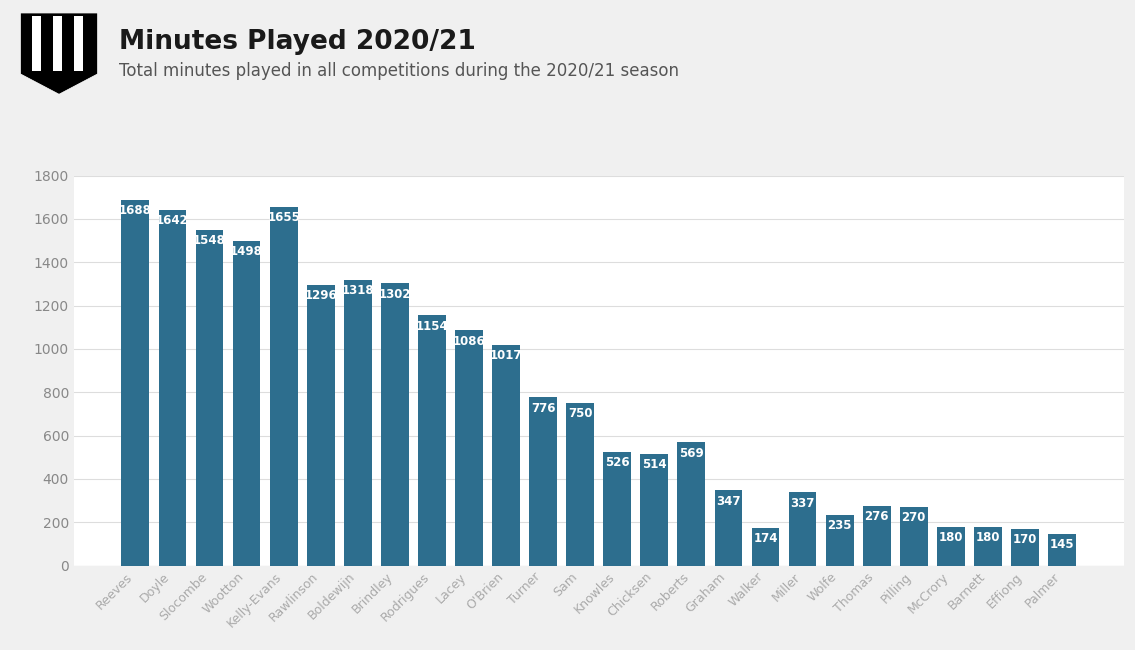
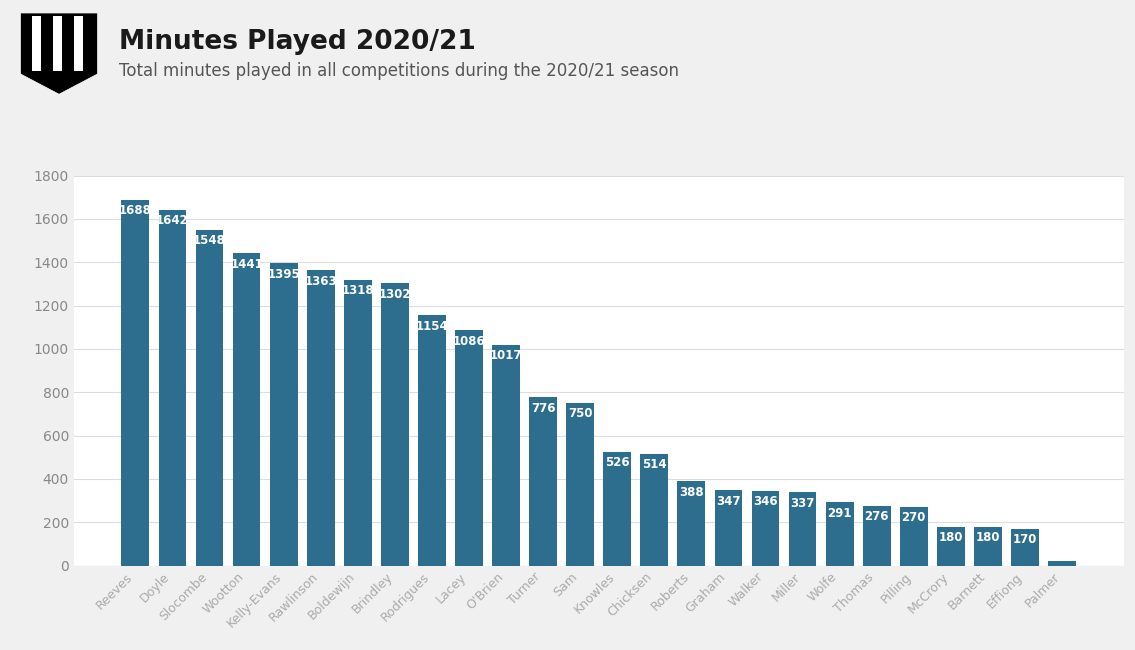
Wootton: 1498 -> 1441
Kelly-Evans: 1655 -> 1395
Rawlinson: 1296 -> 1363
Roberts: 569 -> 388
Walker: 174 -> 346
Wolfe: 235 -> 291
Palmer: 145 -> 22
